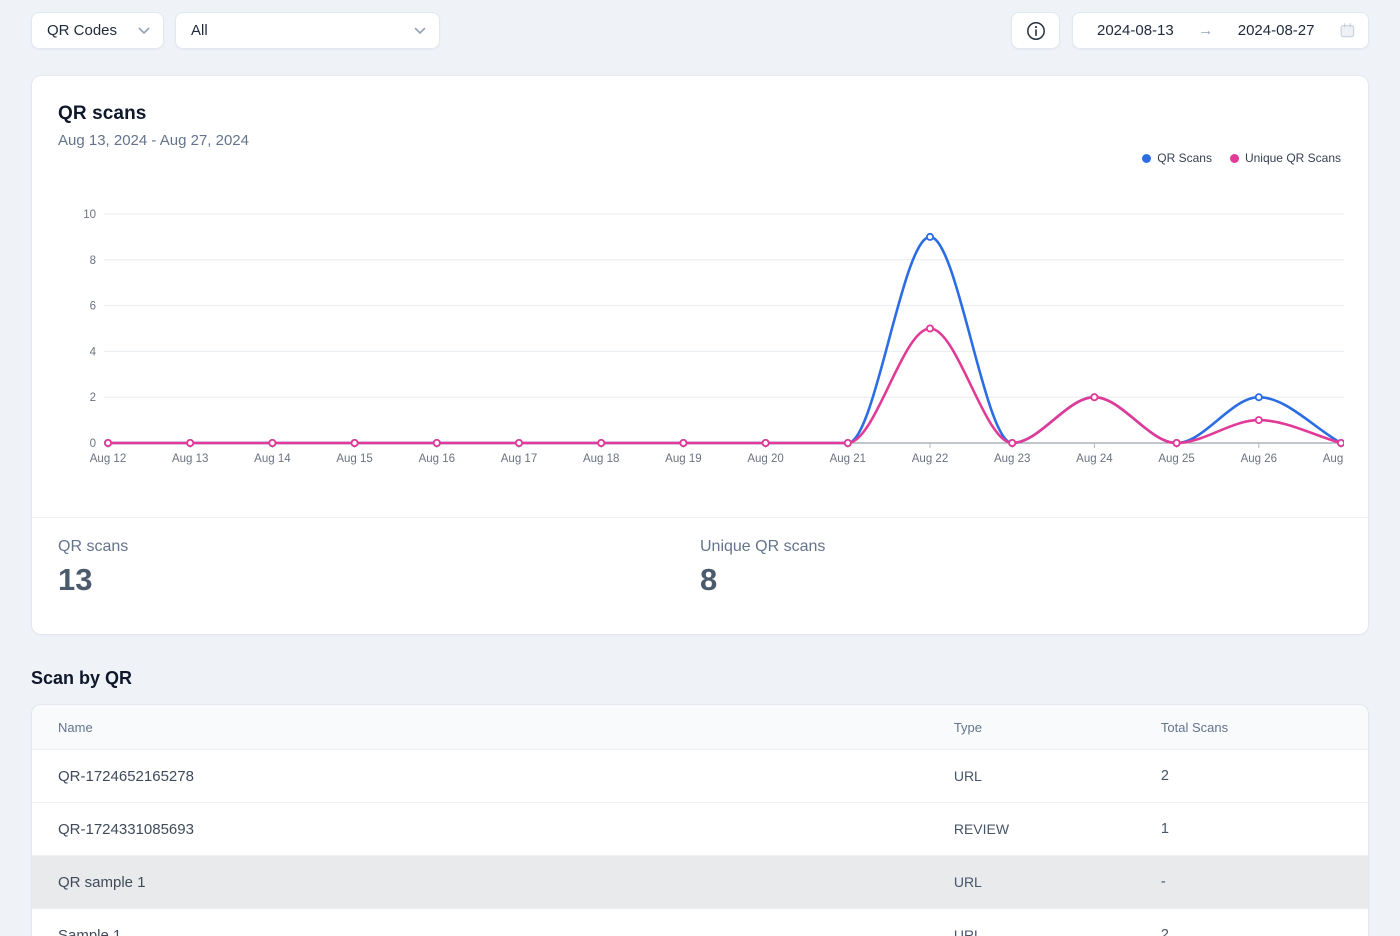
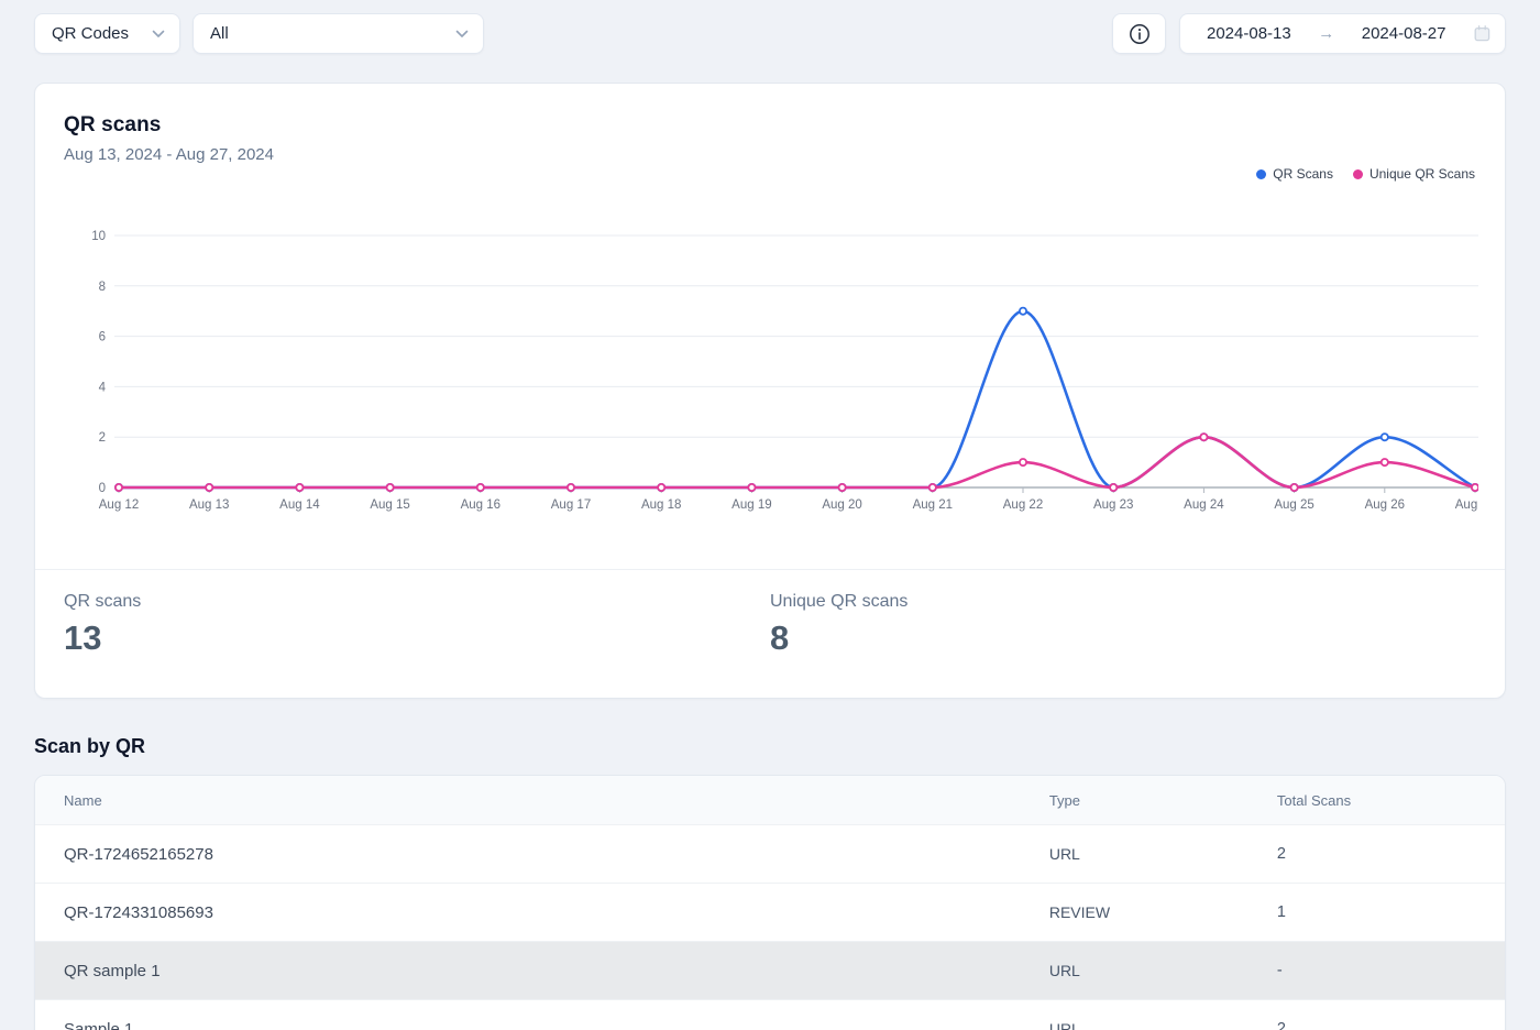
QR Scans/Aug 22: 9 -> 7
Unique QR Scans/Aug 22: 5 -> 1
